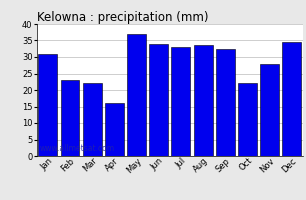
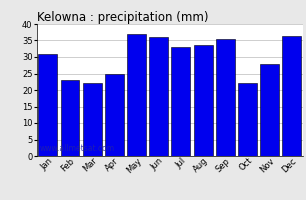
Apr: 16.0 -> 25.0
Jun: 34.0 -> 36.0
Sep: 32.5 -> 35.5
Dec: 34.5 -> 36.5
